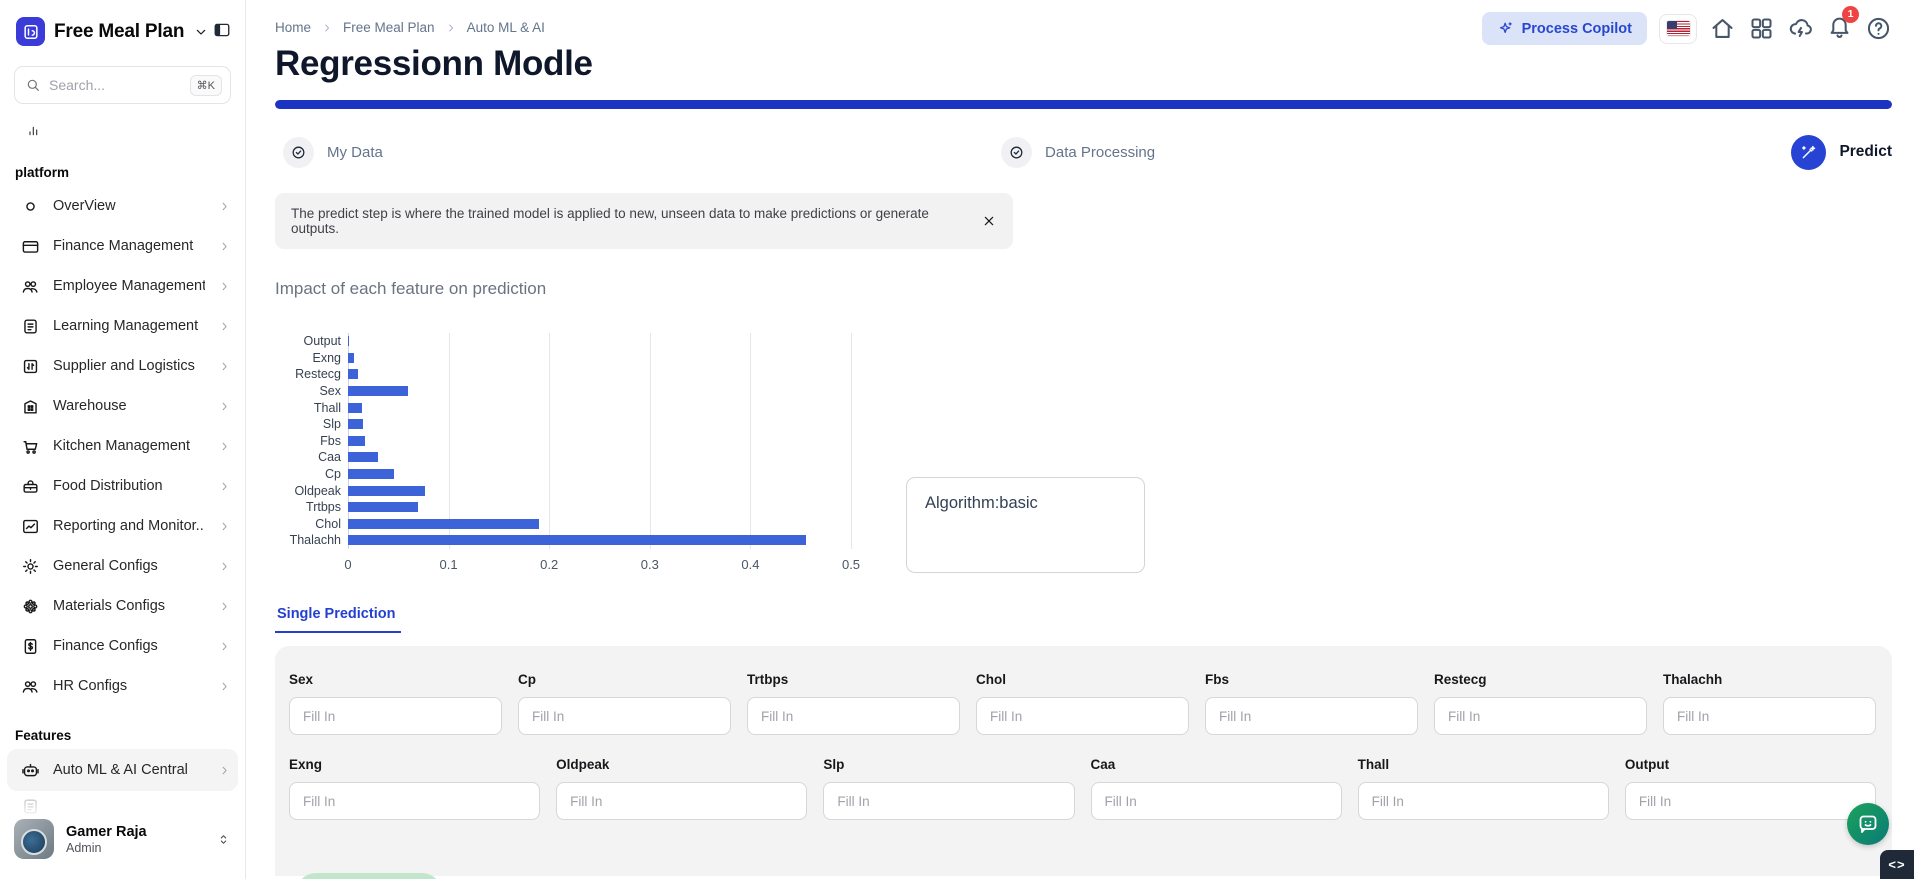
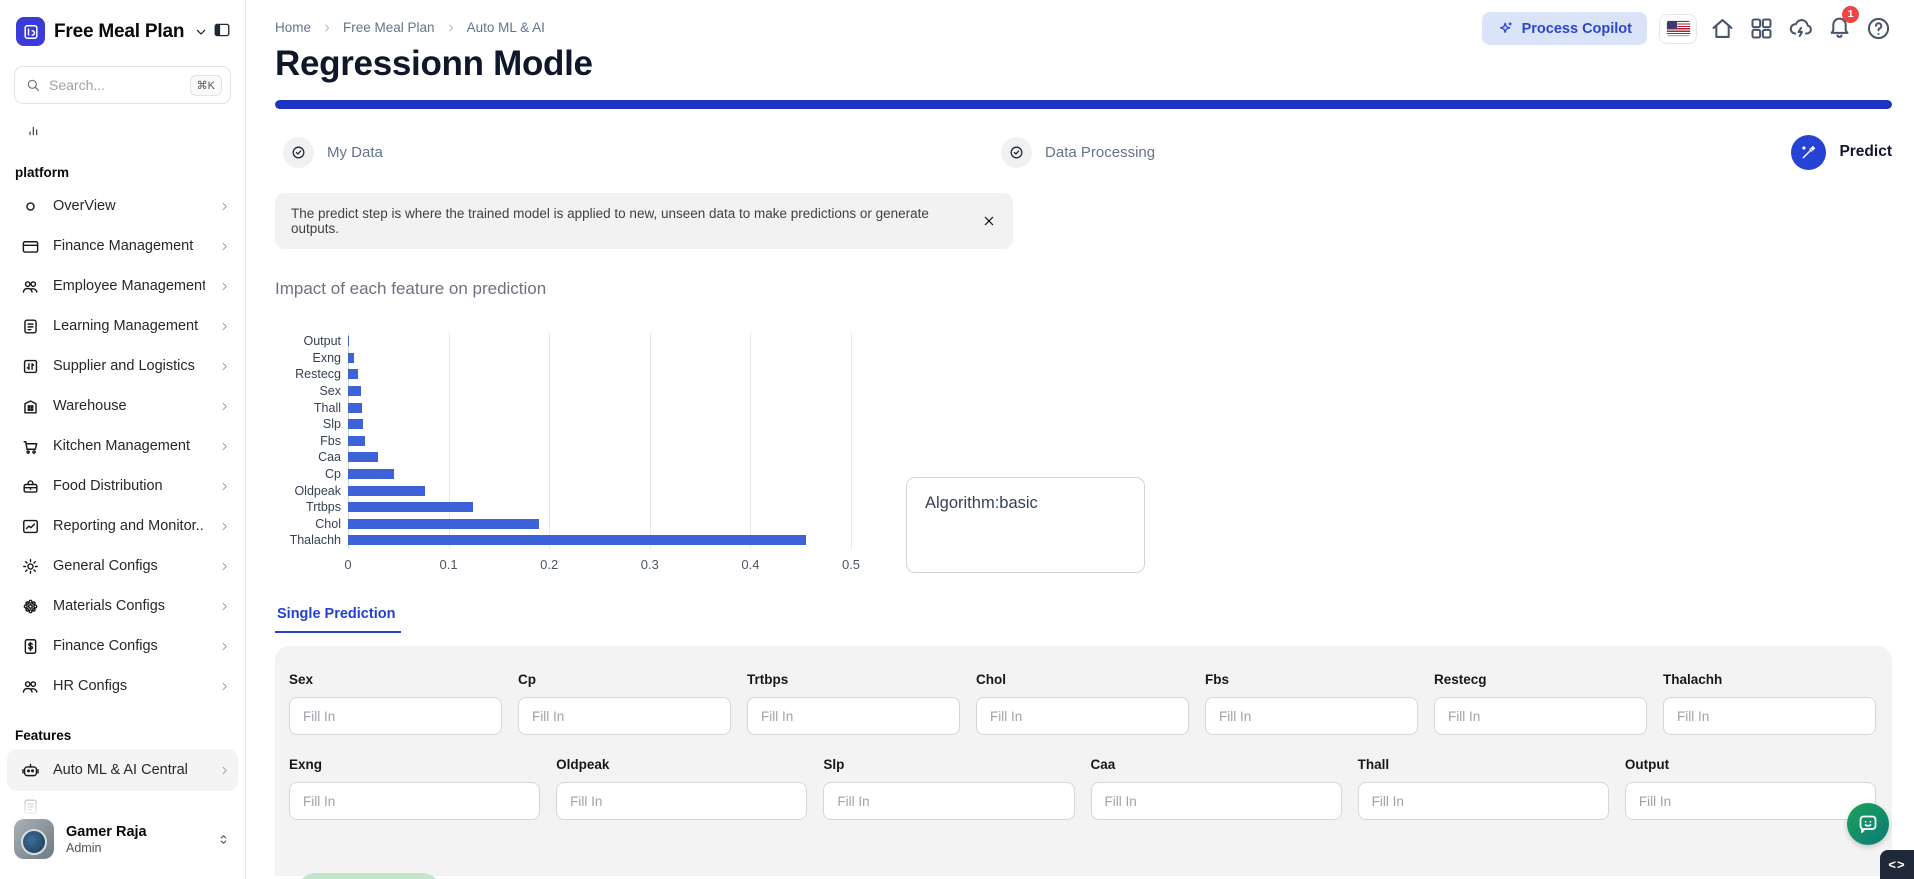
Sex: 0.06 -> 0.01
Trtbps: 0.07 -> 0.12
